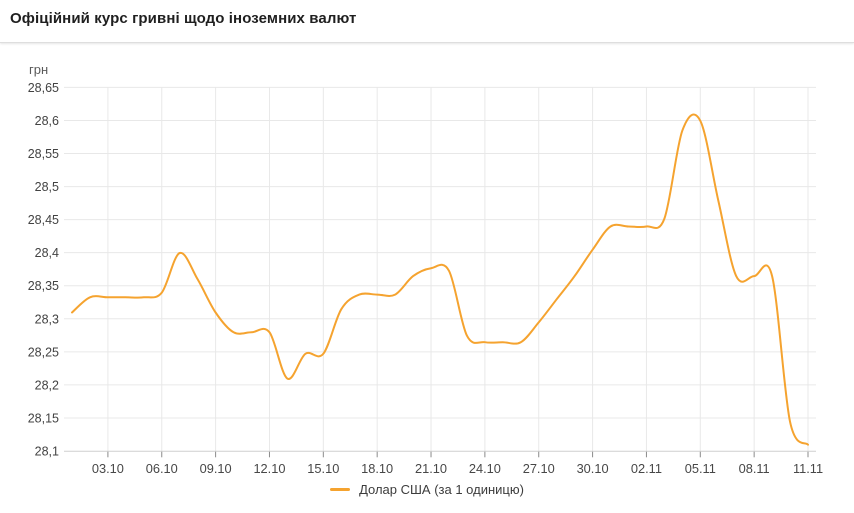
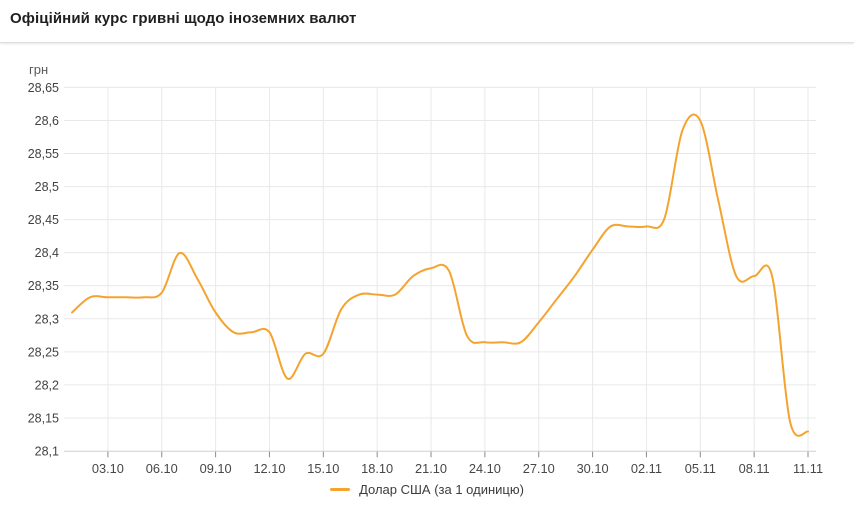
11.11: 28,11 -> 28,13
